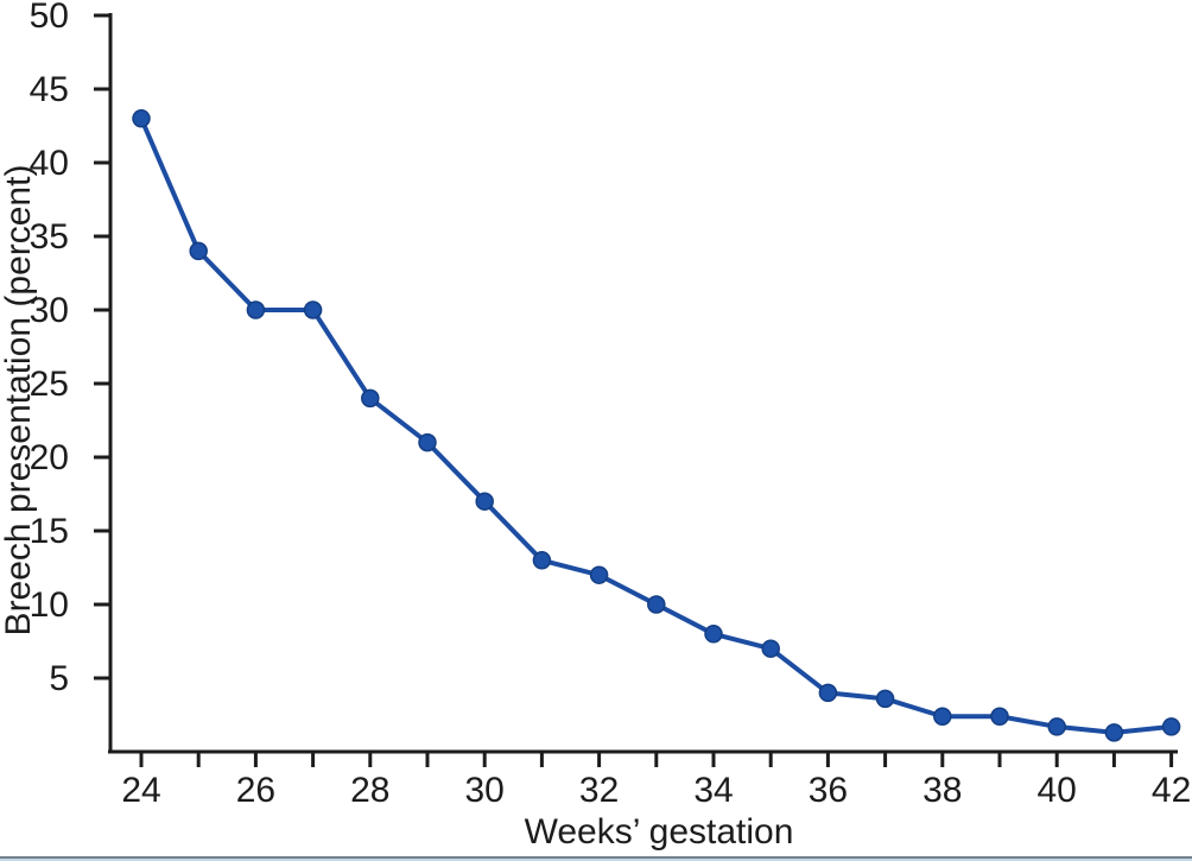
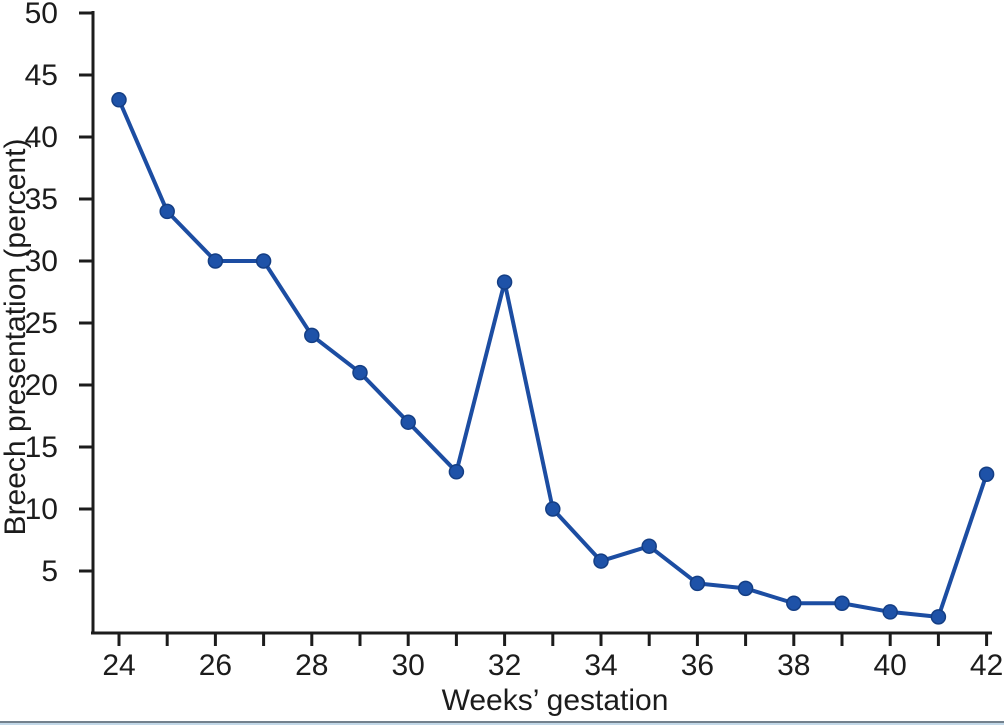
32: 12.0 -> 28.3
34: 8.0 -> 5.8
42: 1.7 -> 12.8
